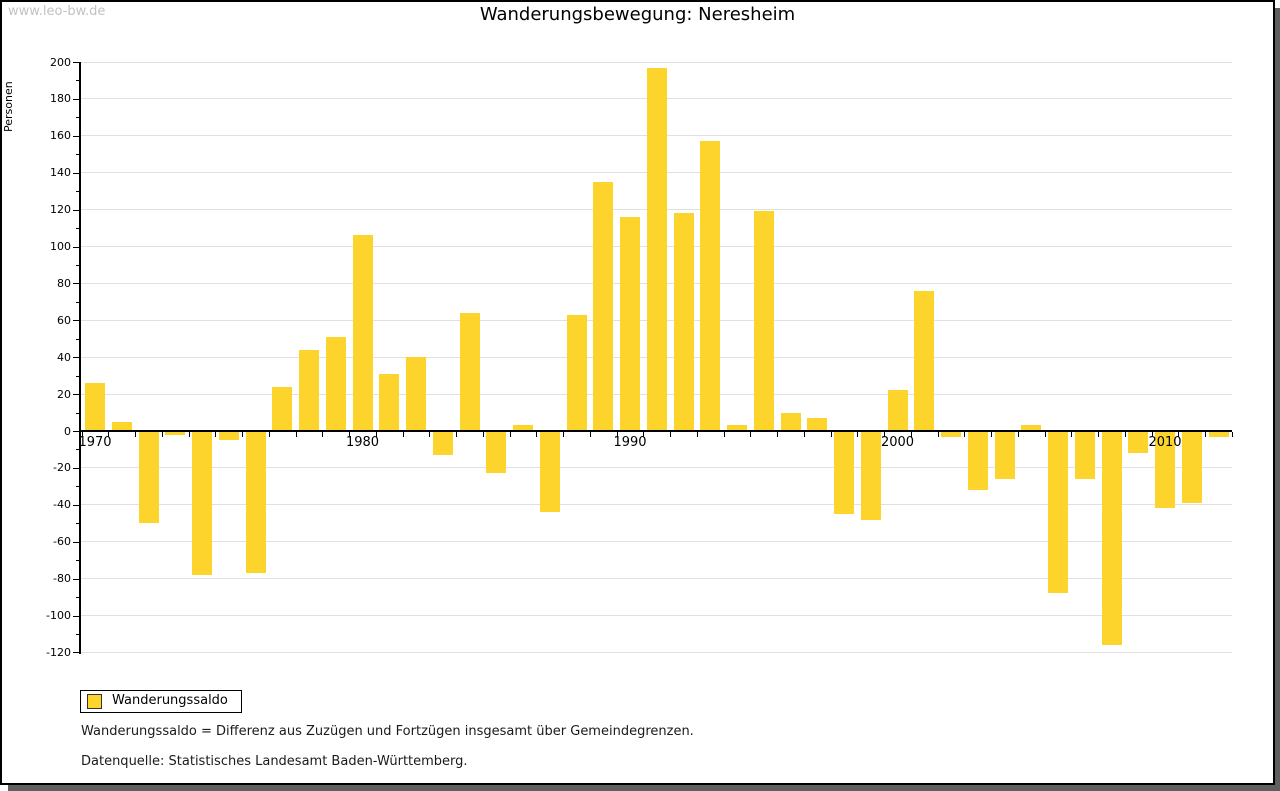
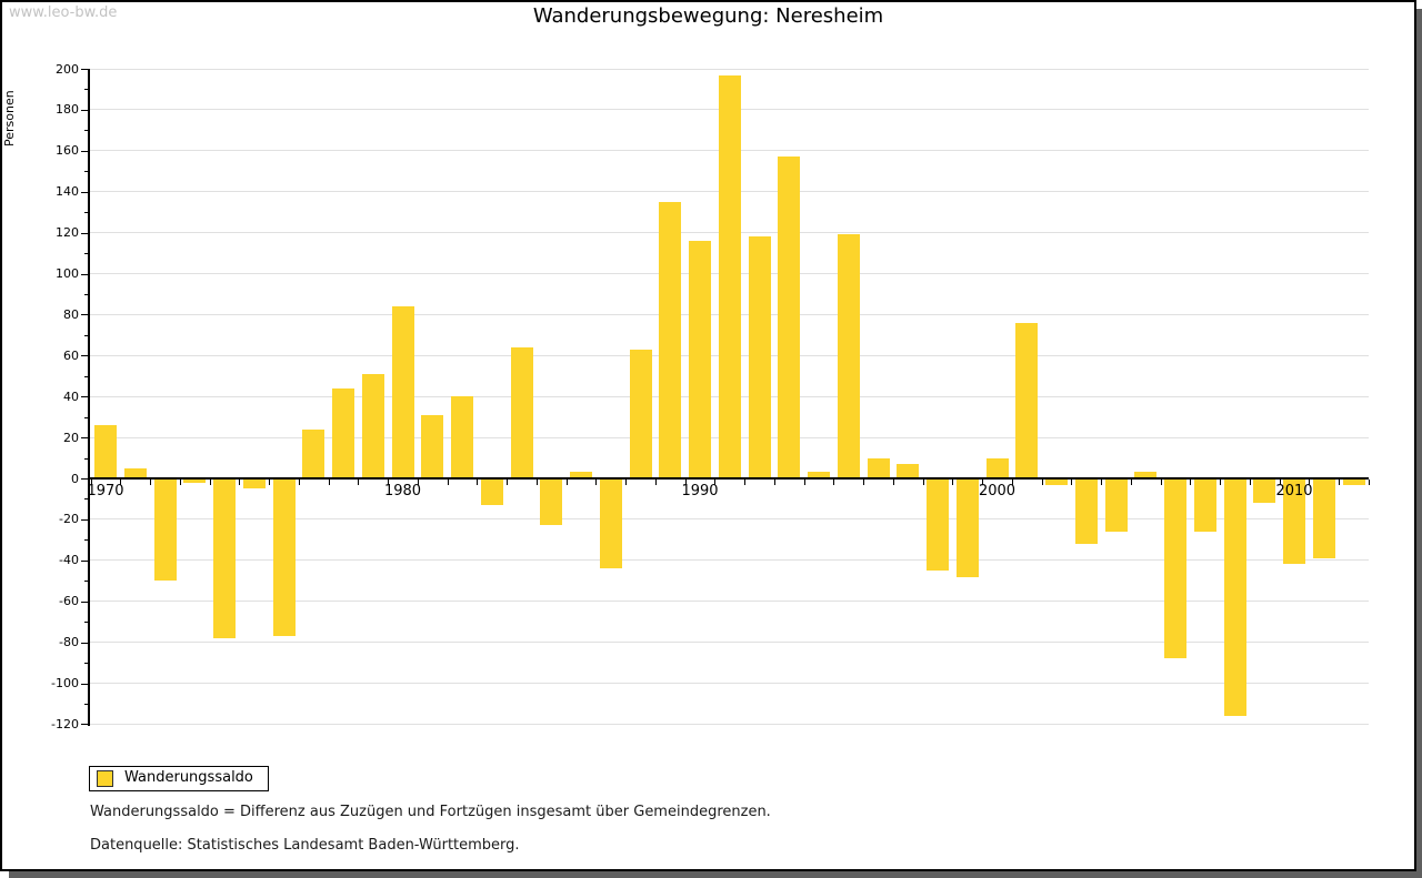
1980: 106 -> 84
2000: 22 -> 10
